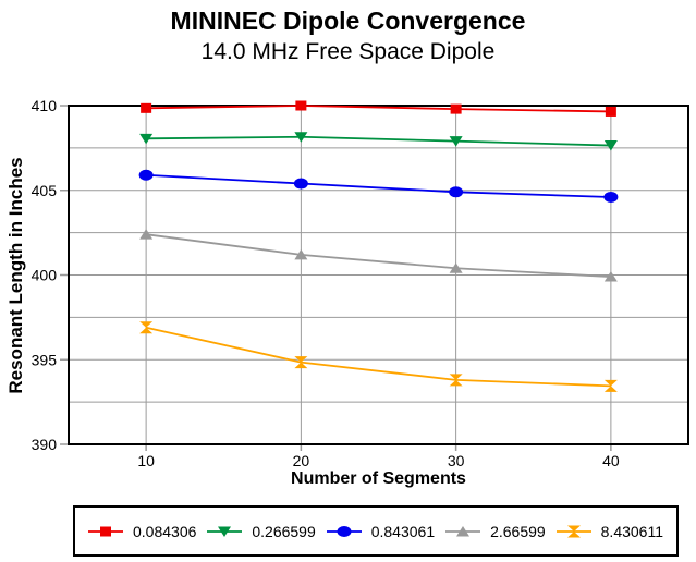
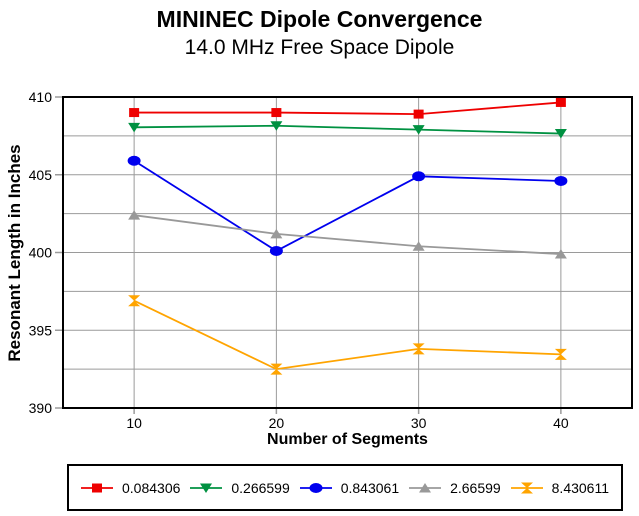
0.084306/10: 409.9 -> 409.0
0.084306/20: 410.0 -> 409.0
0.843061/20: 405.4 -> 400.1
8.430611/20: 394.9 -> 392.5
0.084306/30: 409.8 -> 408.9
